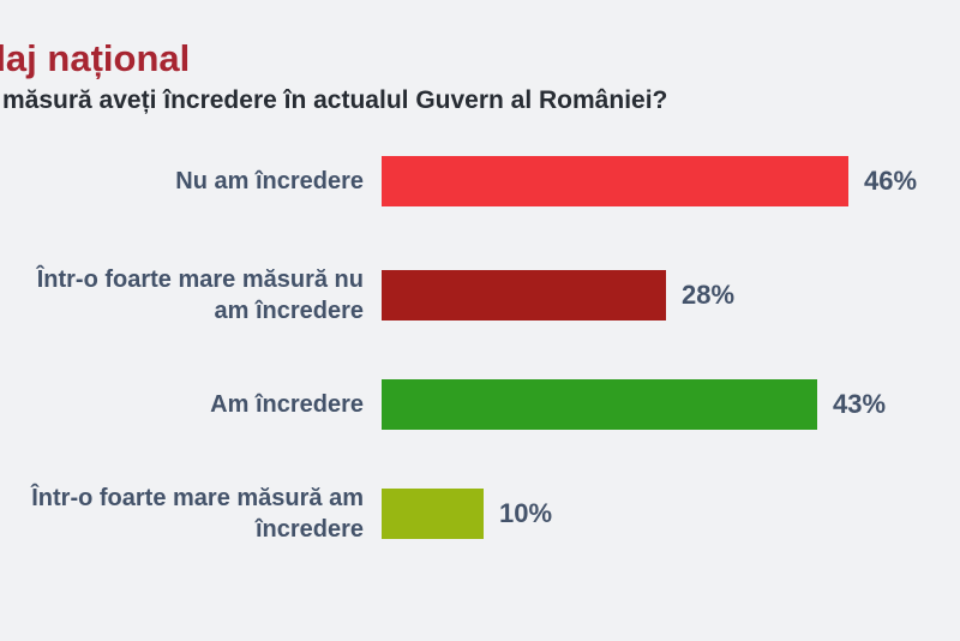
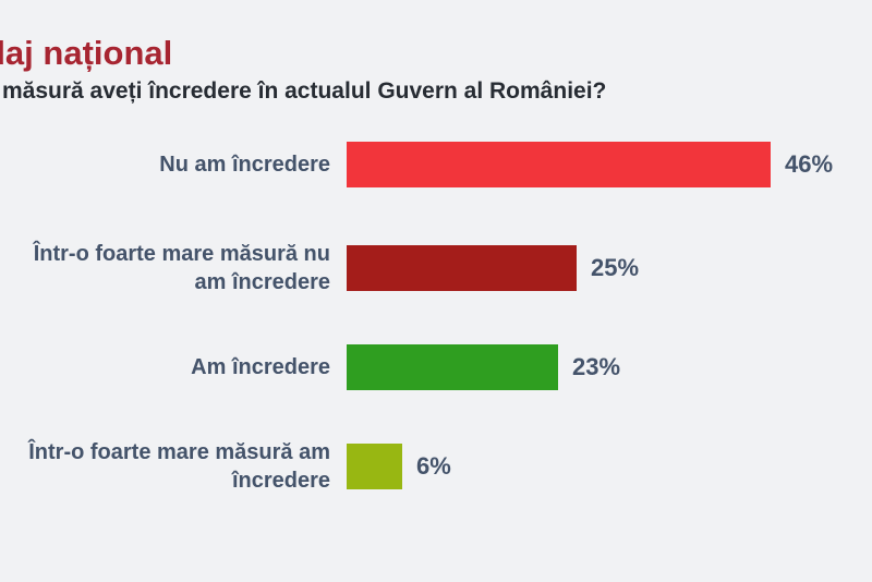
Într-o foarte mare măsură nu am încredere: 28% -> 25%
Am încredere: 43% -> 23%
Într-o foarte mare măsură am încredere: 10% -> 6%
